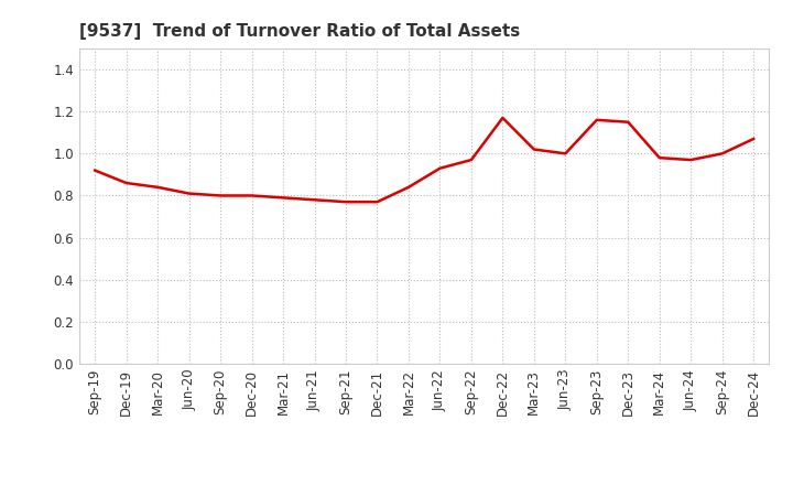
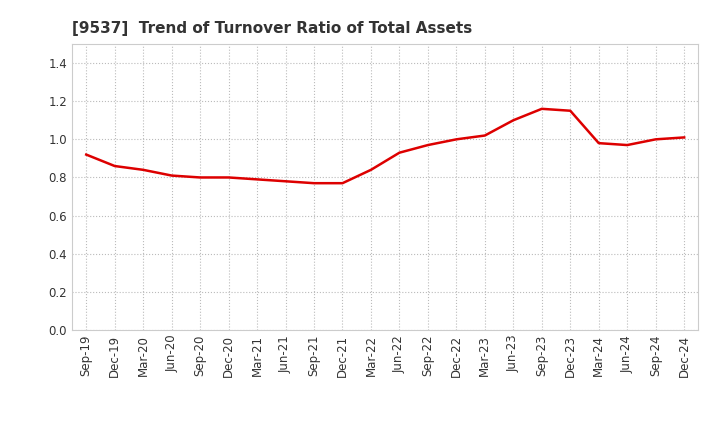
Dec-22: 1.17 -> 1.00
Jun-23: 1.00 -> 1.10
Dec-24: 1.07 -> 1.01
